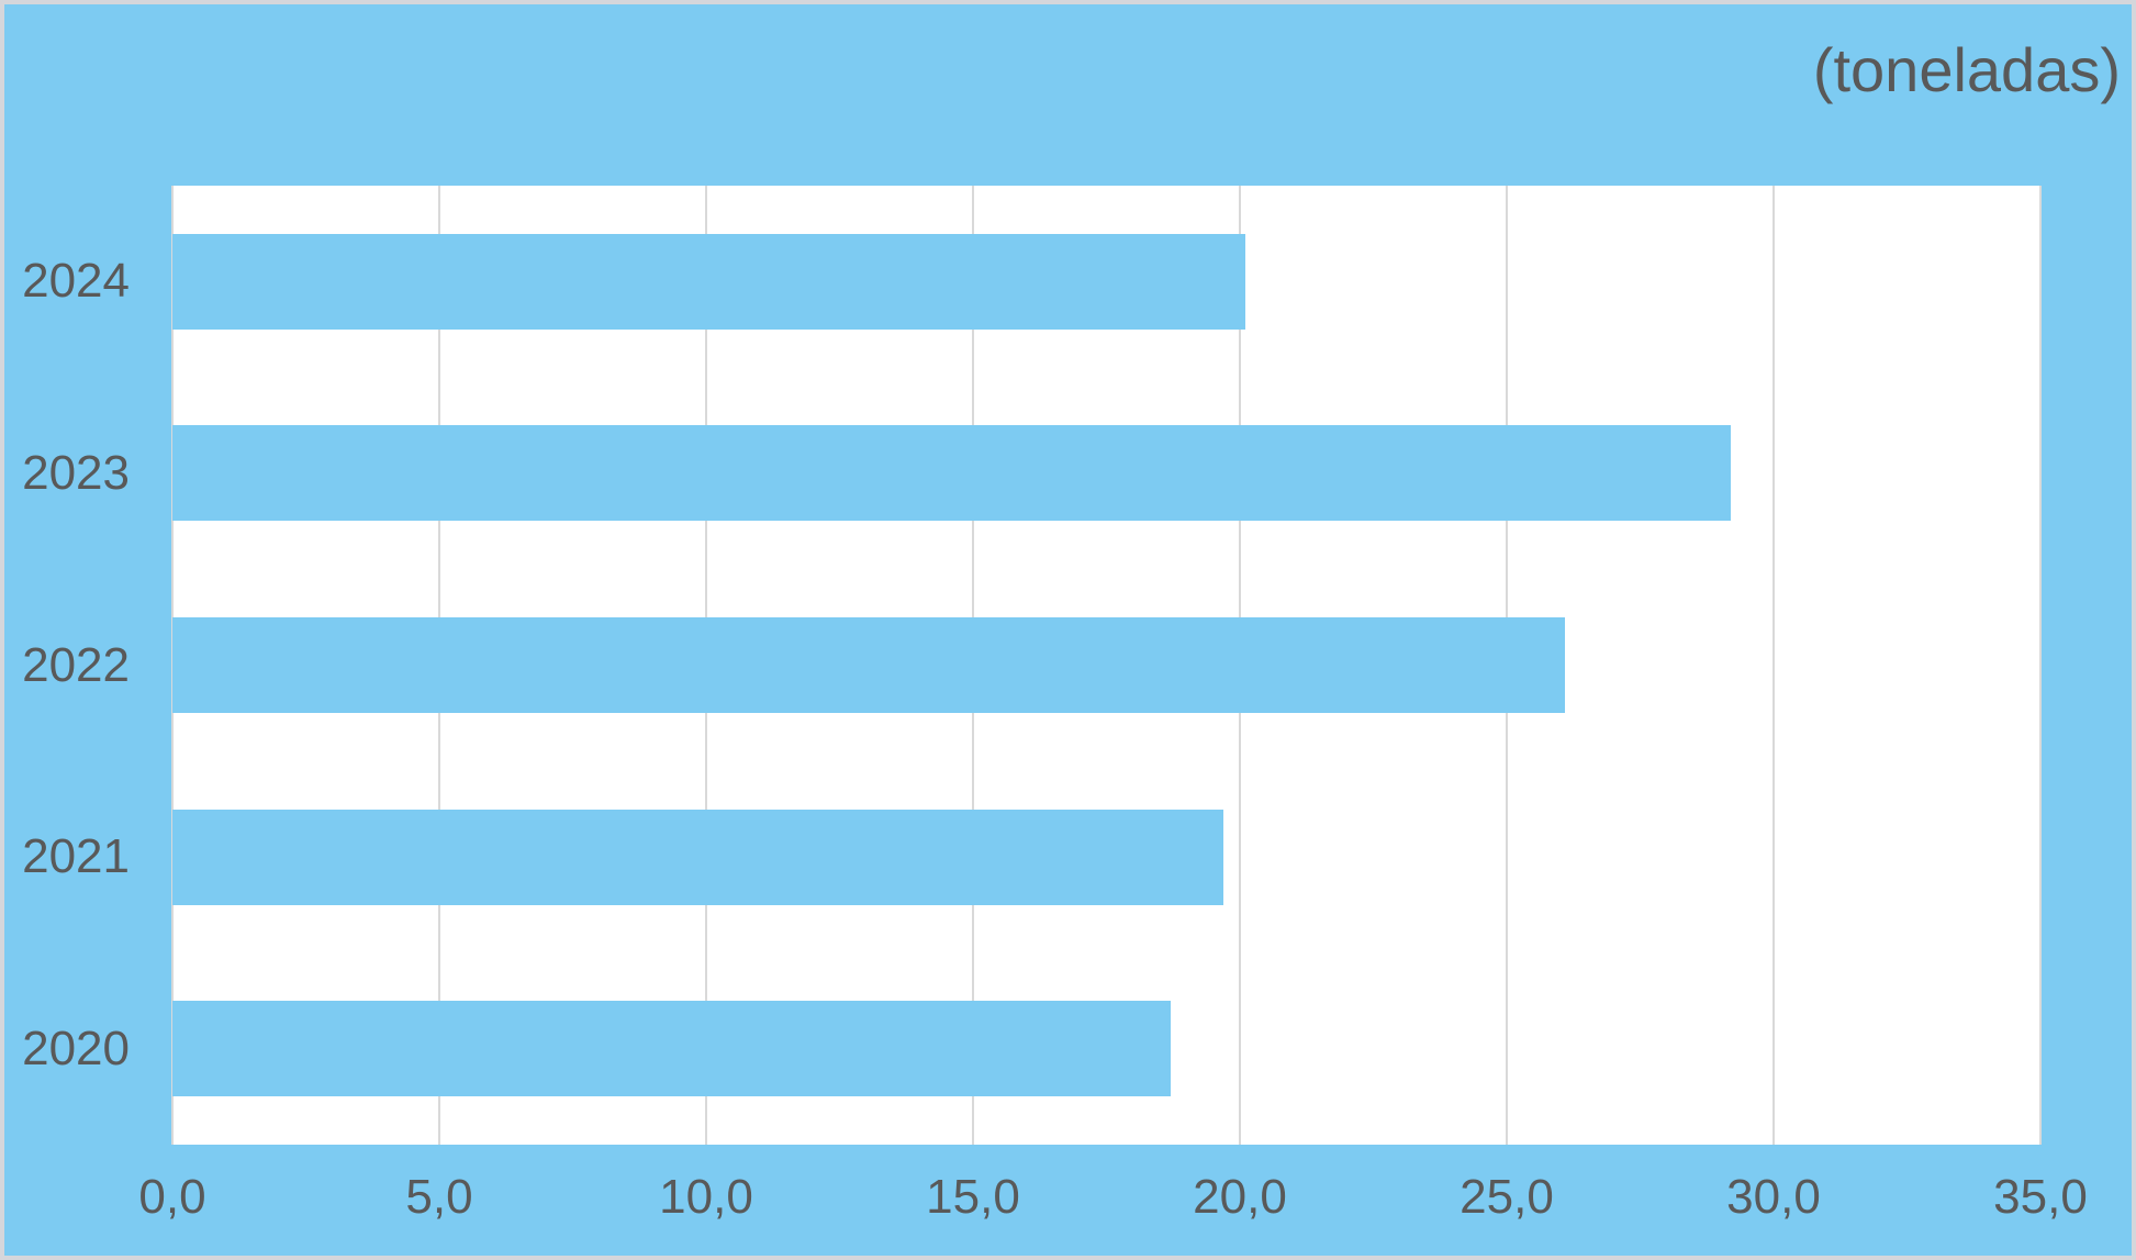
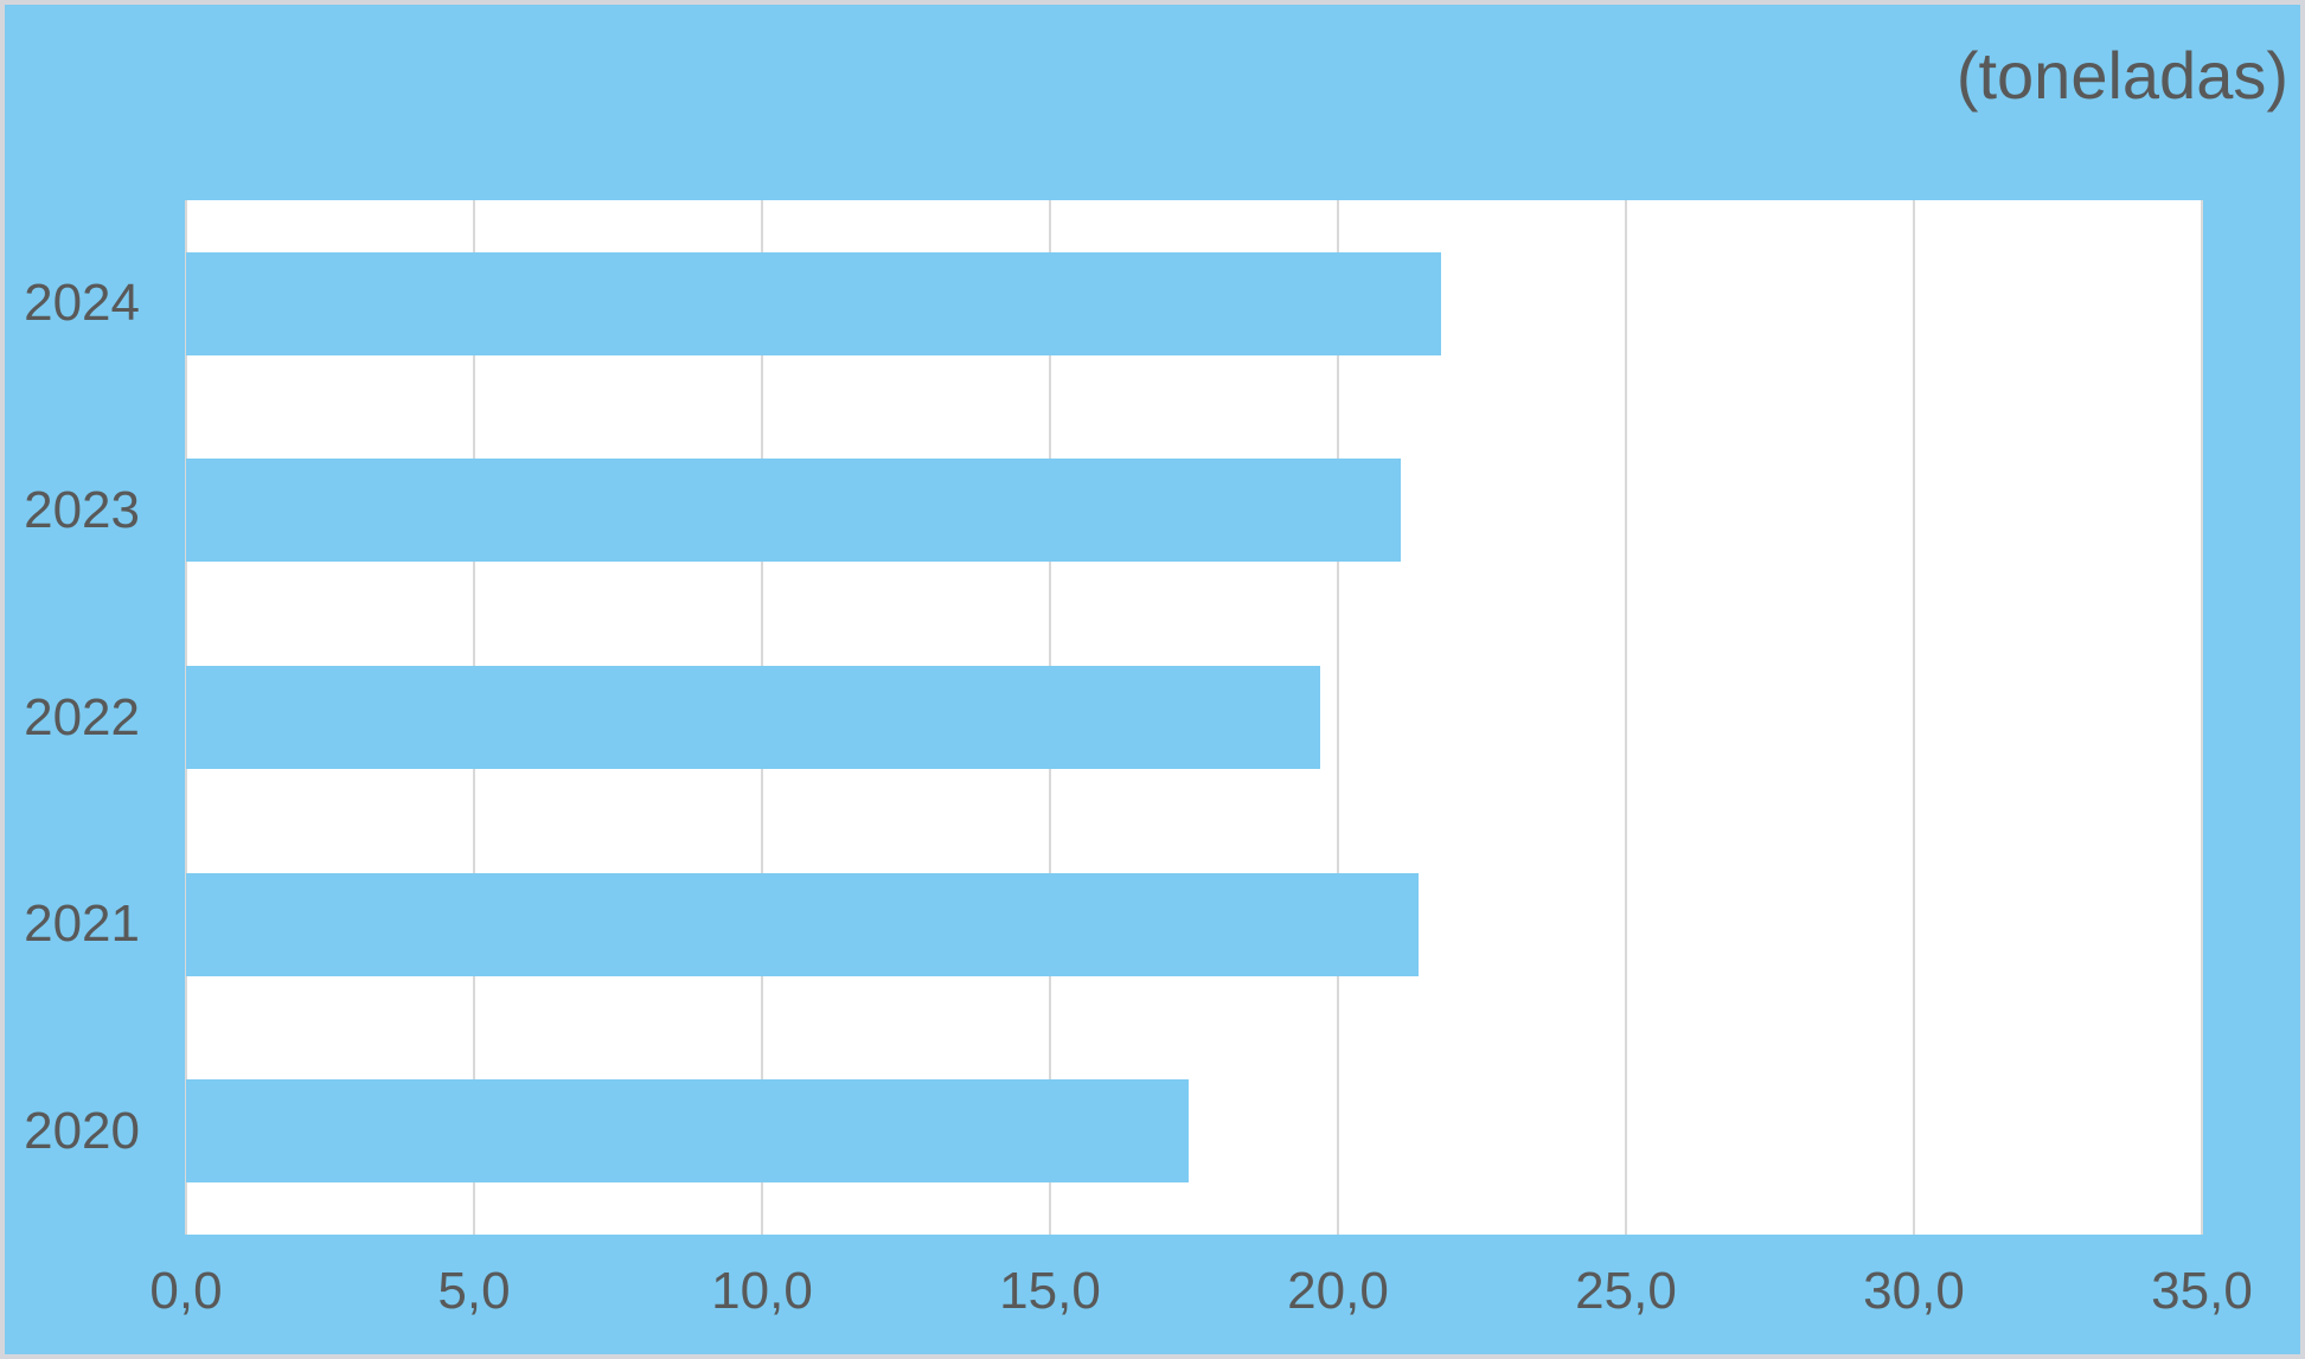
2024: 20,1 -> 21,8
2023: 29,2 -> 21,1
2022: 26,1 -> 19,7
2021: 19,7 -> 21,4
2020: 18,7 -> 17,4
